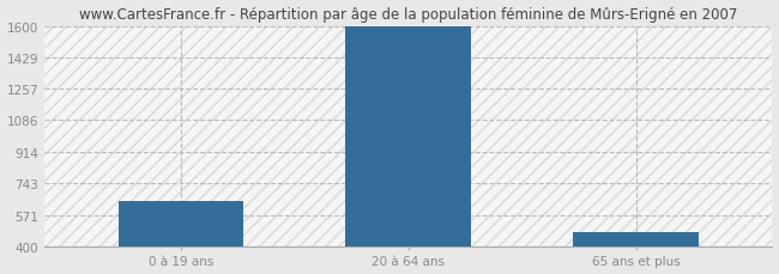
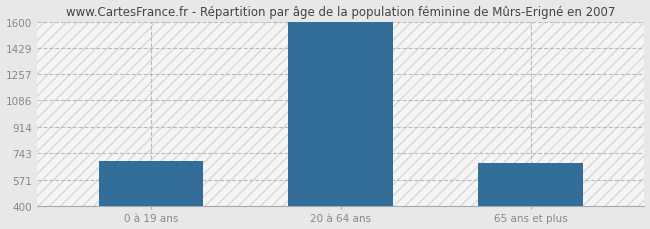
0 à 19 ans: 650 -> 690
65 ans et plus: 480 -> 680
